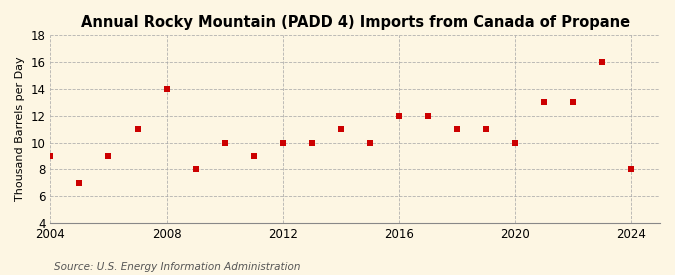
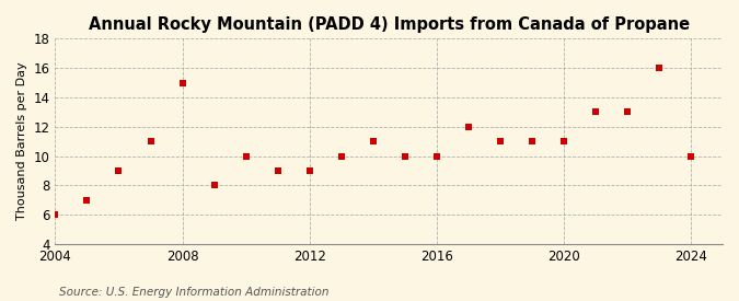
2004: 9 -> 6
2008: 14 -> 15
2012: 10 -> 9
2016: 12 -> 10
2020: 10 -> 11
2024: 8 -> 10
